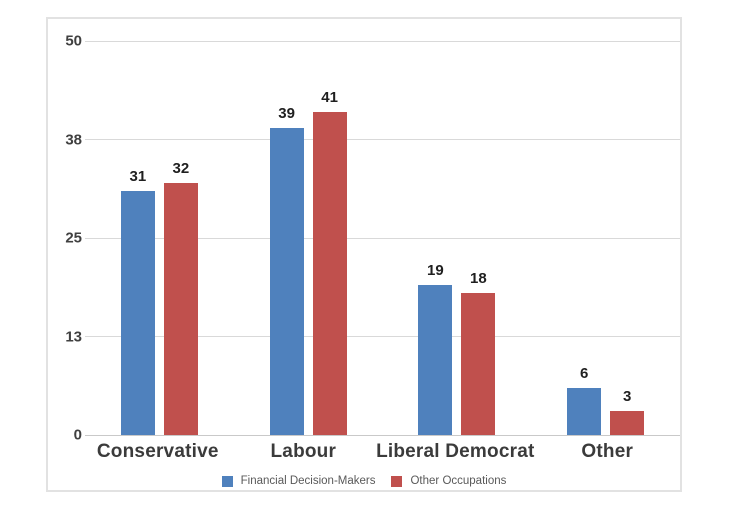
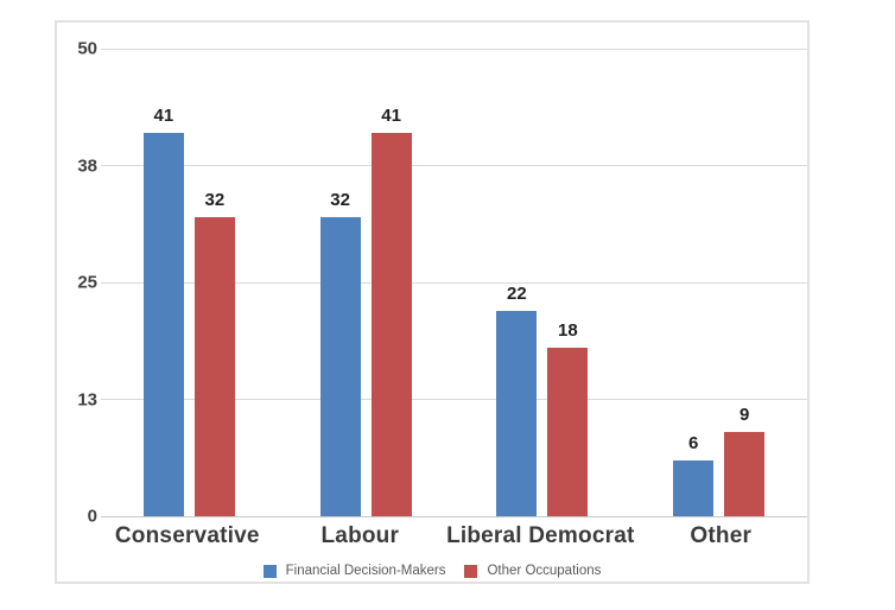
Financial Decision-Makers/Conservative: 31 -> 41
Financial Decision-Makers/Labour: 39 -> 32
Financial Decision-Makers/Liberal Democrat: 19 -> 22
Other Occupations/Other: 3 -> 9
